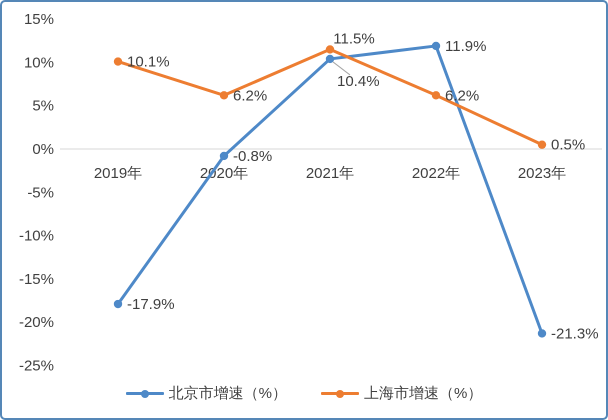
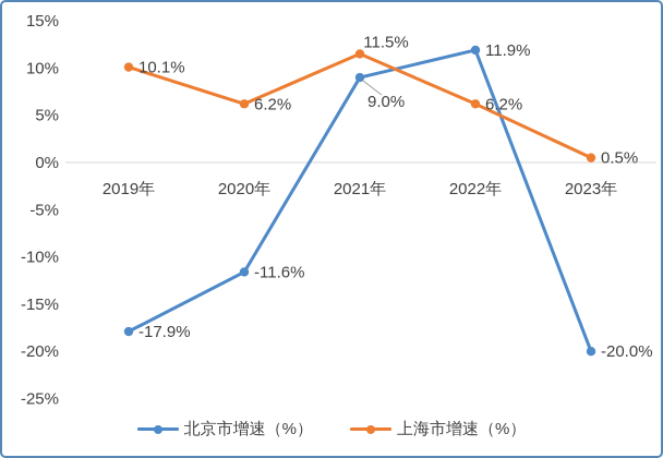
北京市增速（%）/2020年: -0.8% -> -11.6%
北京市增速（%）/2021年: 10.4% -> 9.0%
北京市增速（%）/2023年: -21.3% -> -20.0%
